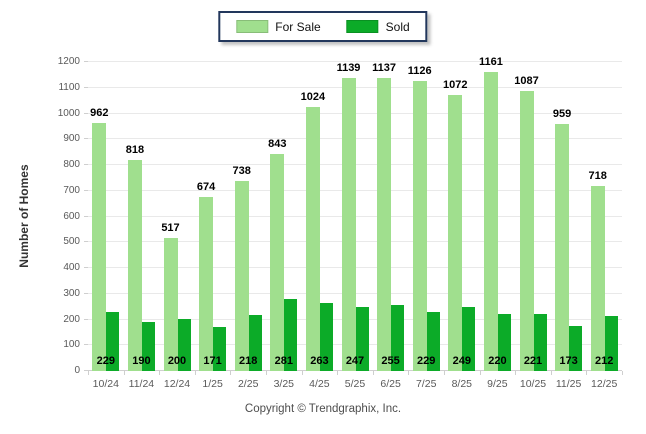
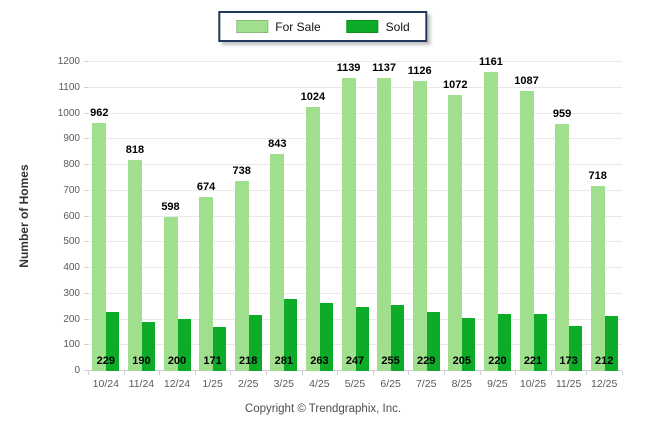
For Sale/12/24: 517 -> 598
Sold/8/25: 249 -> 205
